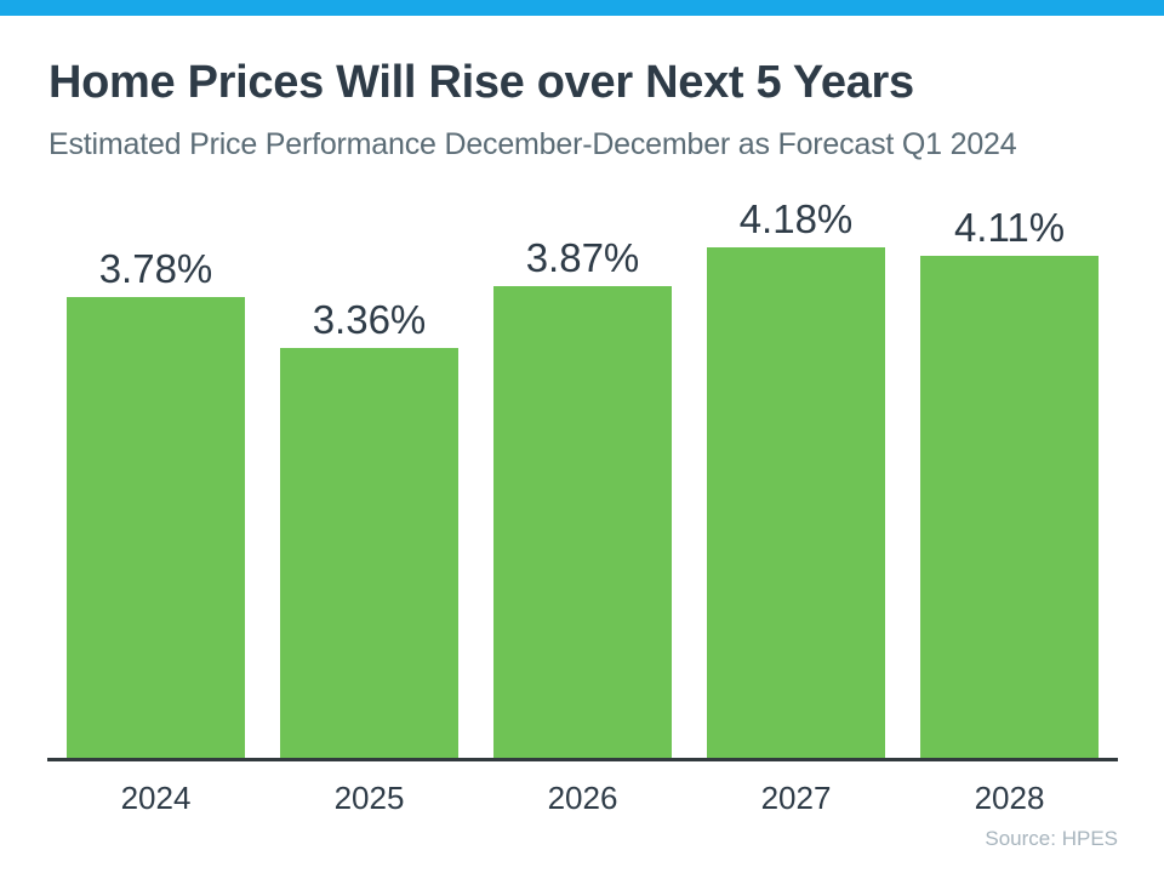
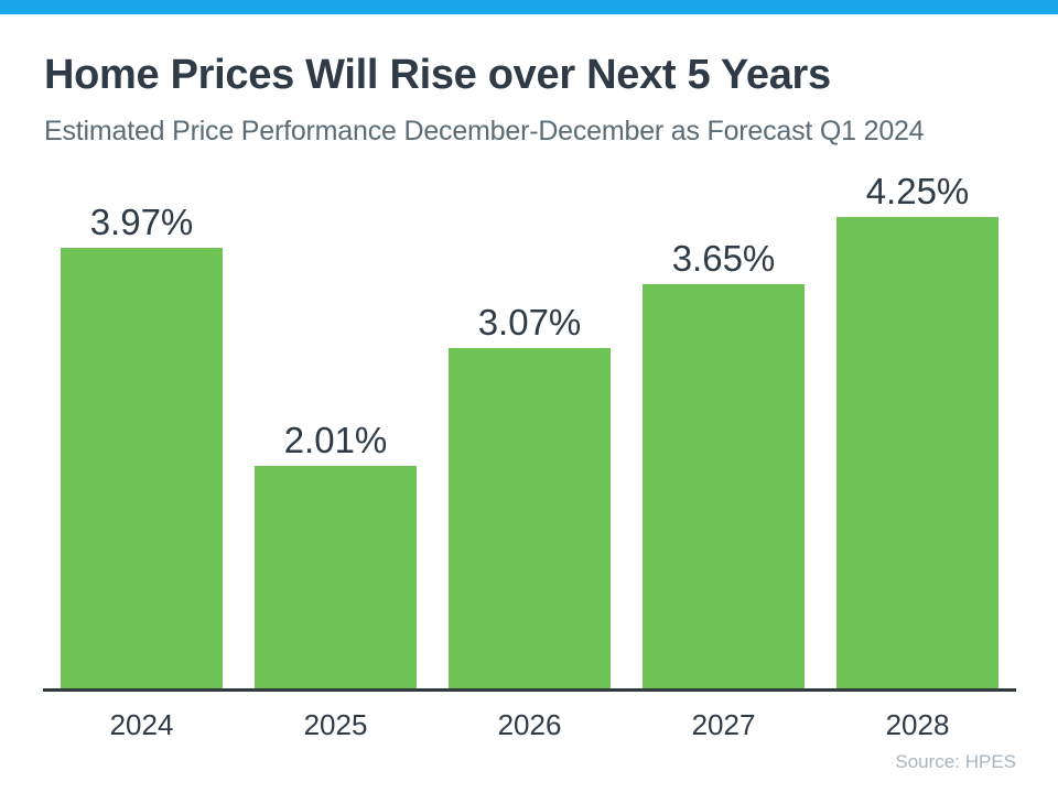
2024: 3.78% -> 3.97%
2025: 3.36% -> 2.01%
2026: 3.87% -> 3.07%
2027: 4.18% -> 3.65%
2028: 4.11% -> 4.25%
